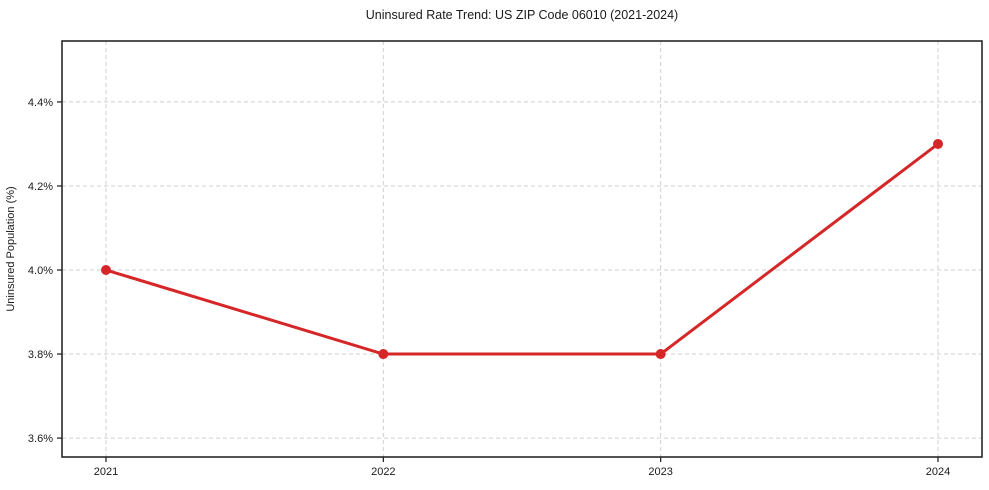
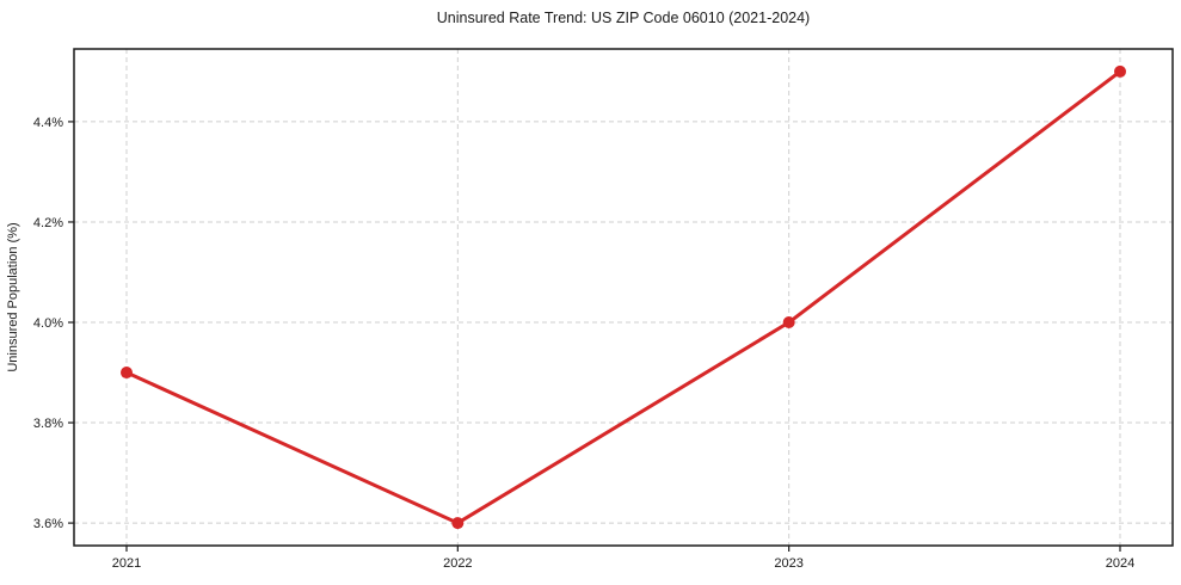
2021: 4.0% -> 3.9%
2022: 3.8% -> 3.6%
2023: 3.8% -> 4.0%
2024: 4.3% -> 4.5%
